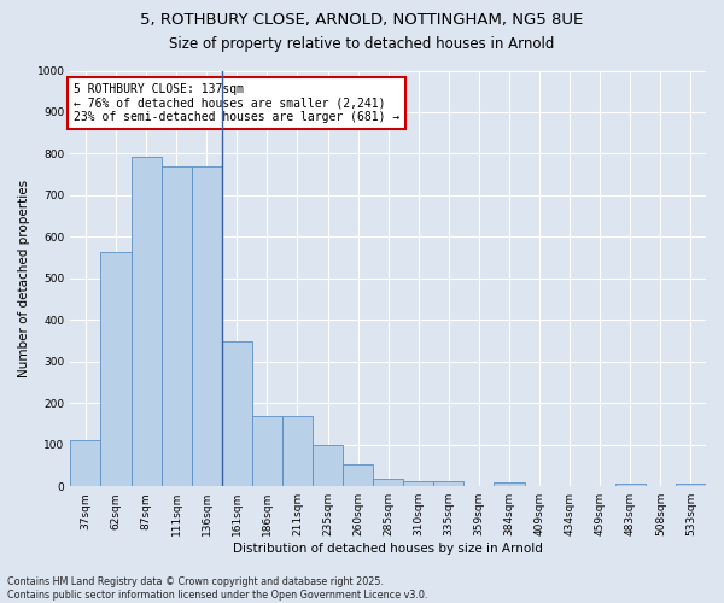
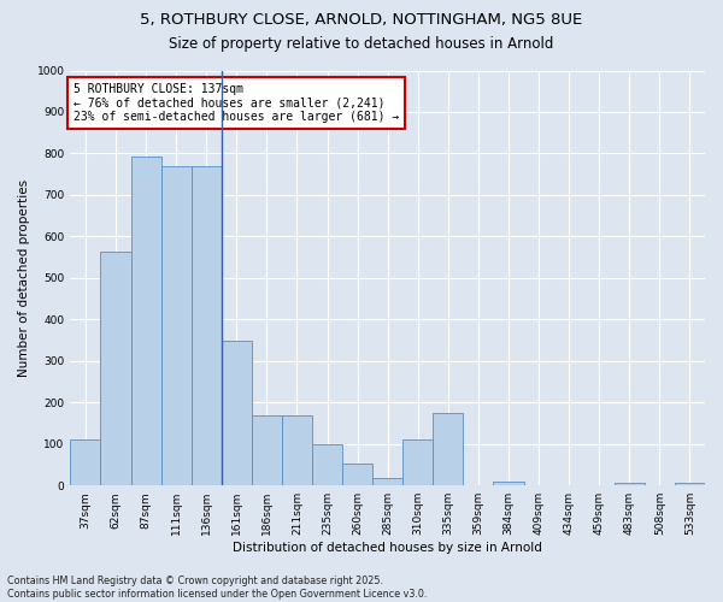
310sqm: 13 -> 110
335sqm: 11 -> 175
